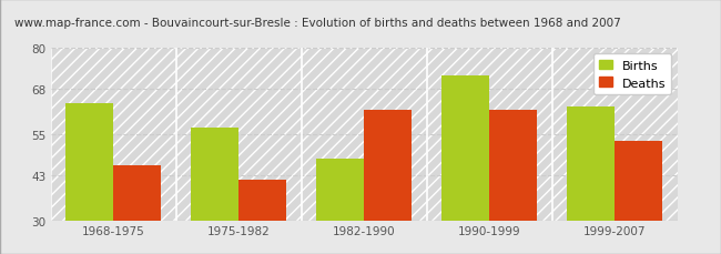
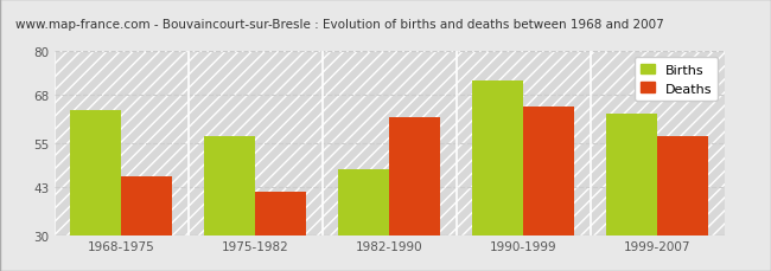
Deaths/1990-1999: 62 -> 65
Deaths/1999-2007: 53 -> 57
